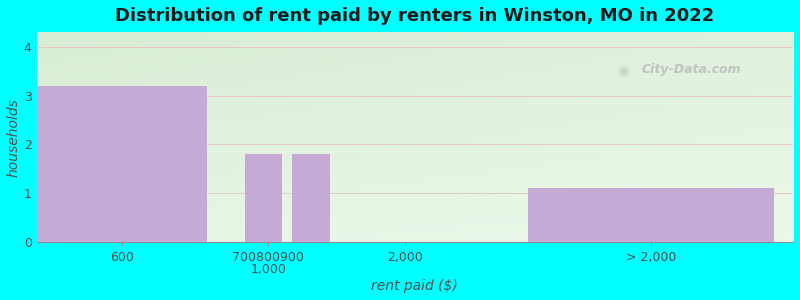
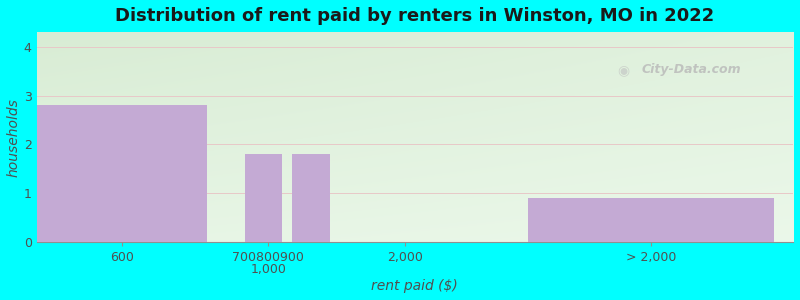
600: 3.2 -> 2.8
> 2,000: 1.1 -> 0.9
